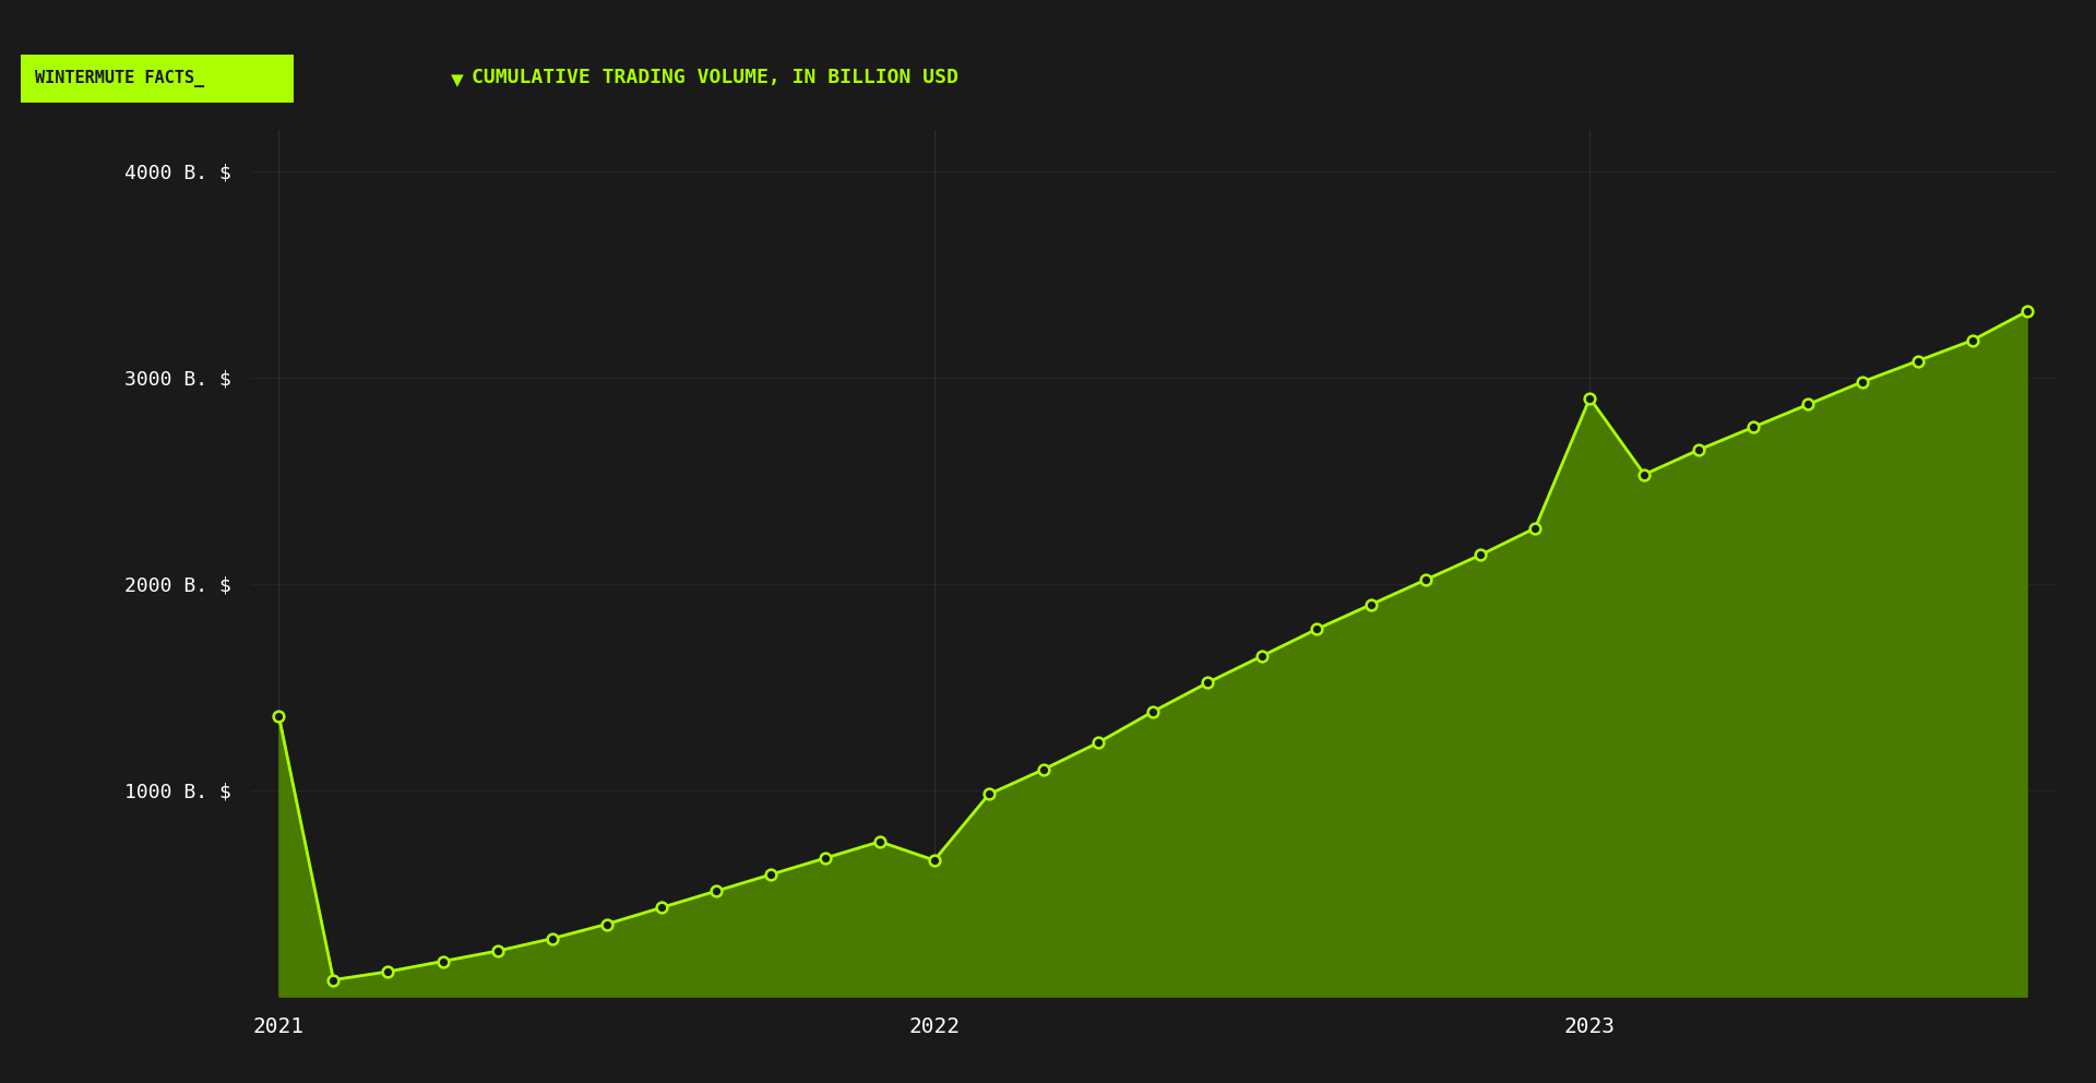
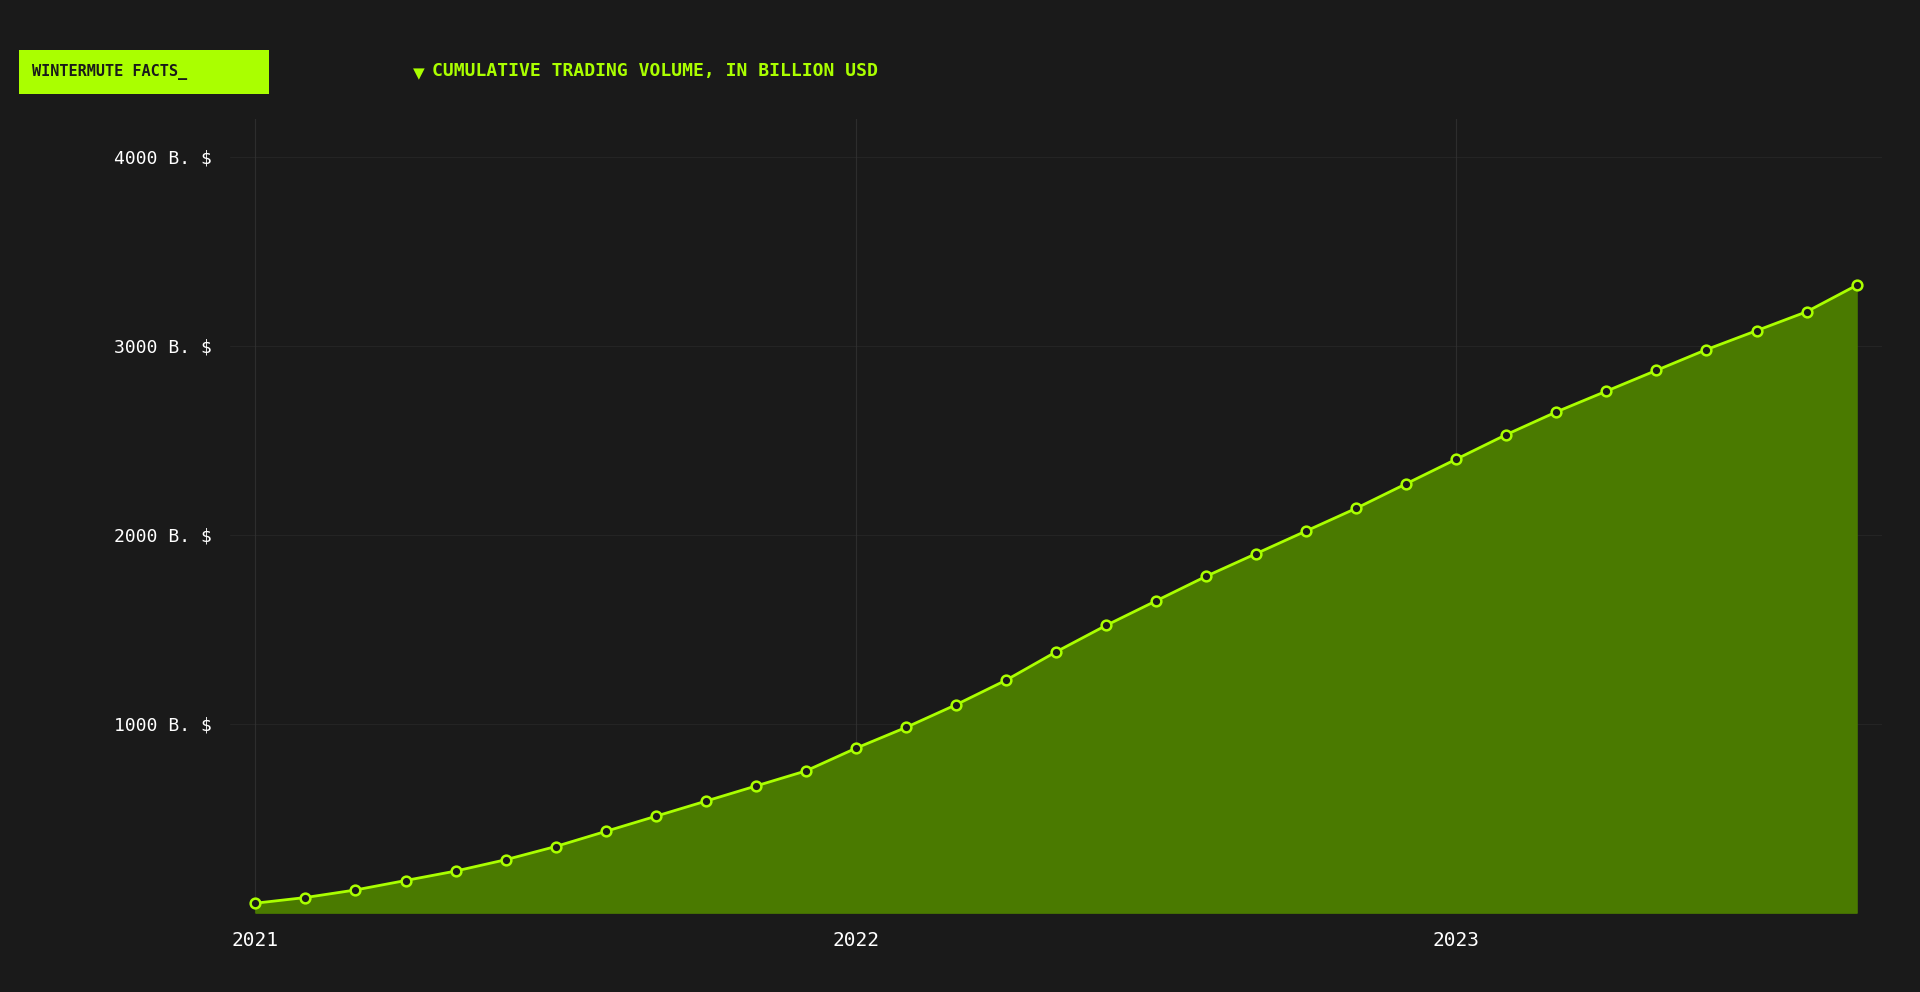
2021: 1360 B. $ -> 50 B. $
2022: 660 B. $ -> 870 B. $
2023: 2900 B. $ -> 2400 B. $
